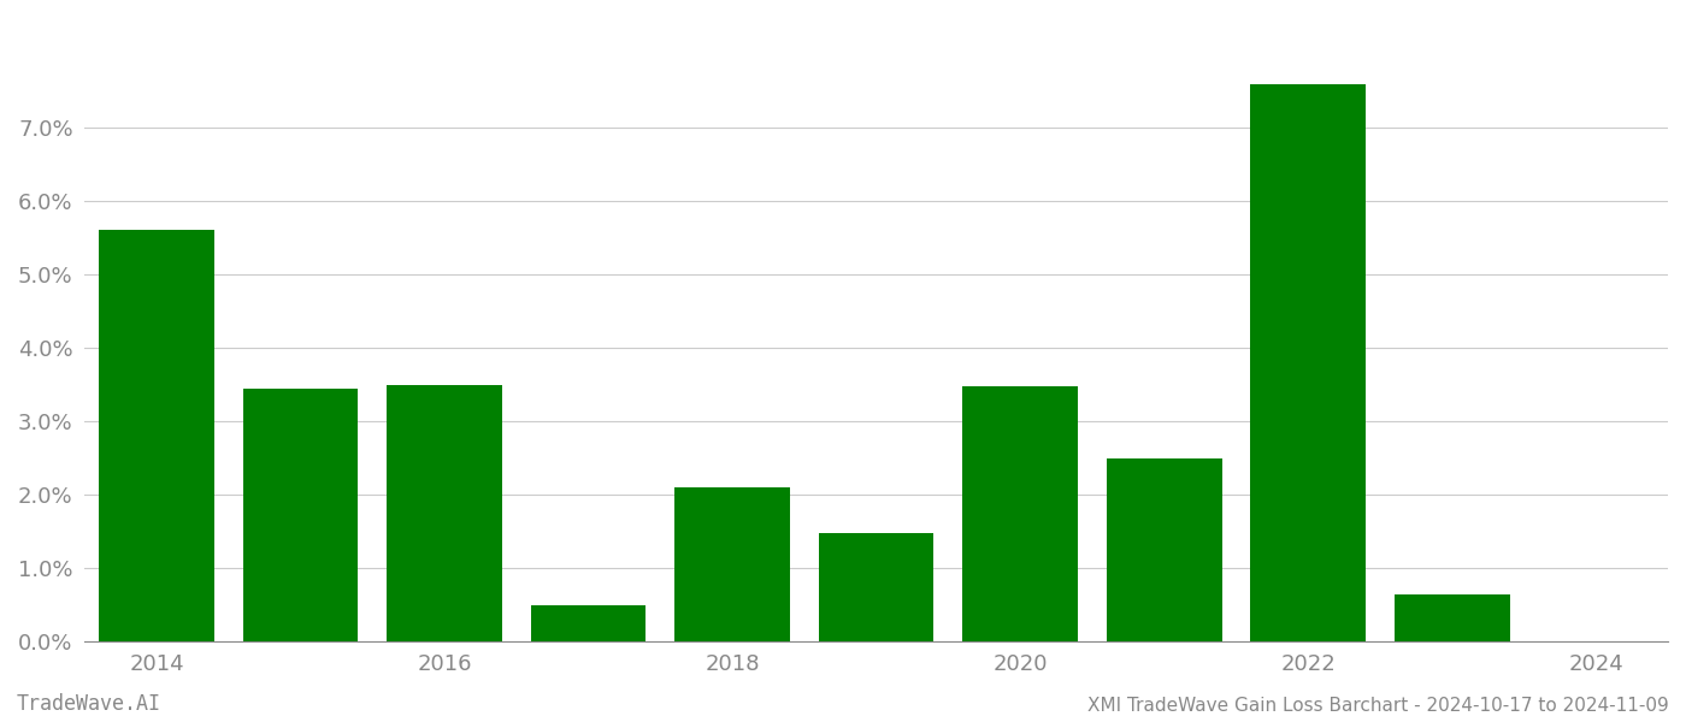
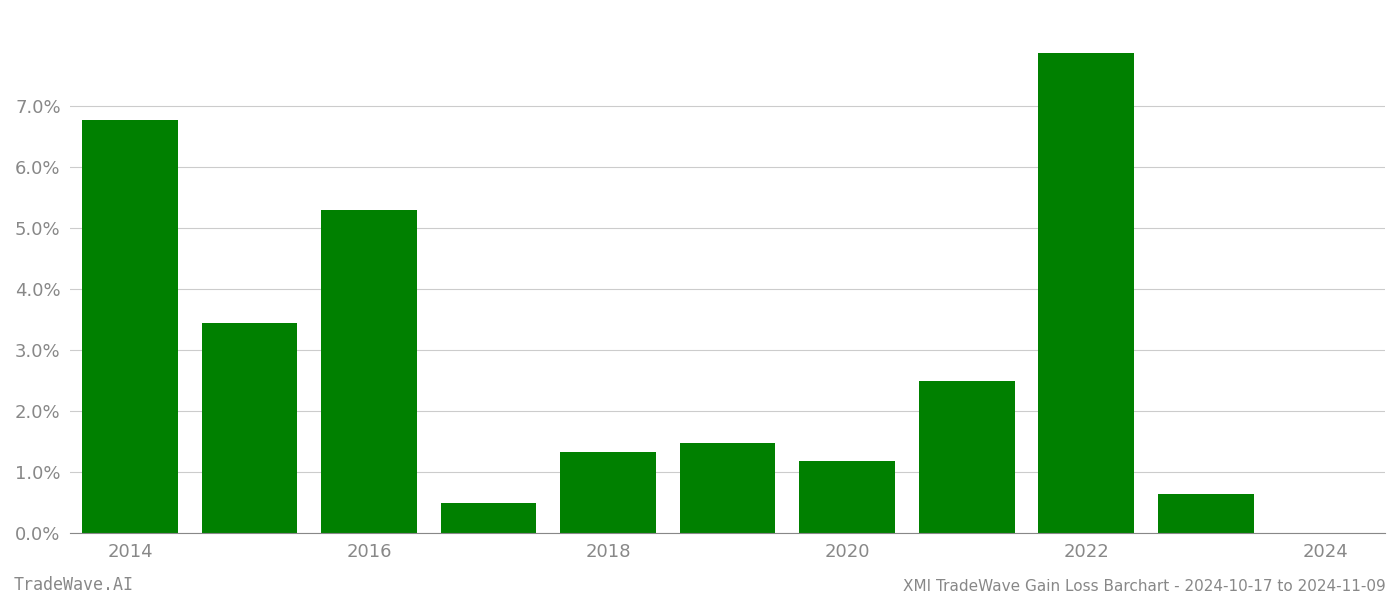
2014: 5.62% -> 6.78%
2016: 3.50% -> 5.30%
2018: 2.10% -> 1.34%
2020: 3.48% -> 1.18%
2022: 7.60% -> 7.88%
